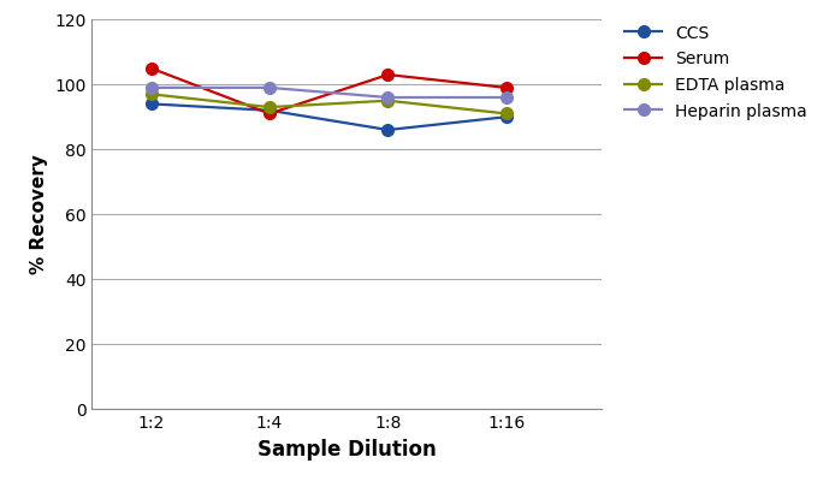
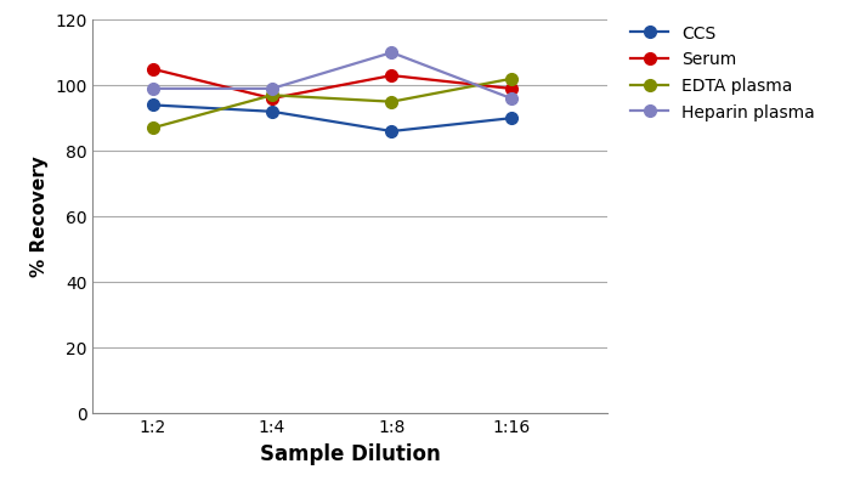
EDTA plasma/1:2: 97 -> 87
Serum/1:4: 91 -> 96
EDTA plasma/1:4: 93 -> 97
Heparin plasma/1:8: 96 -> 110
EDTA plasma/1:16: 91 -> 102
